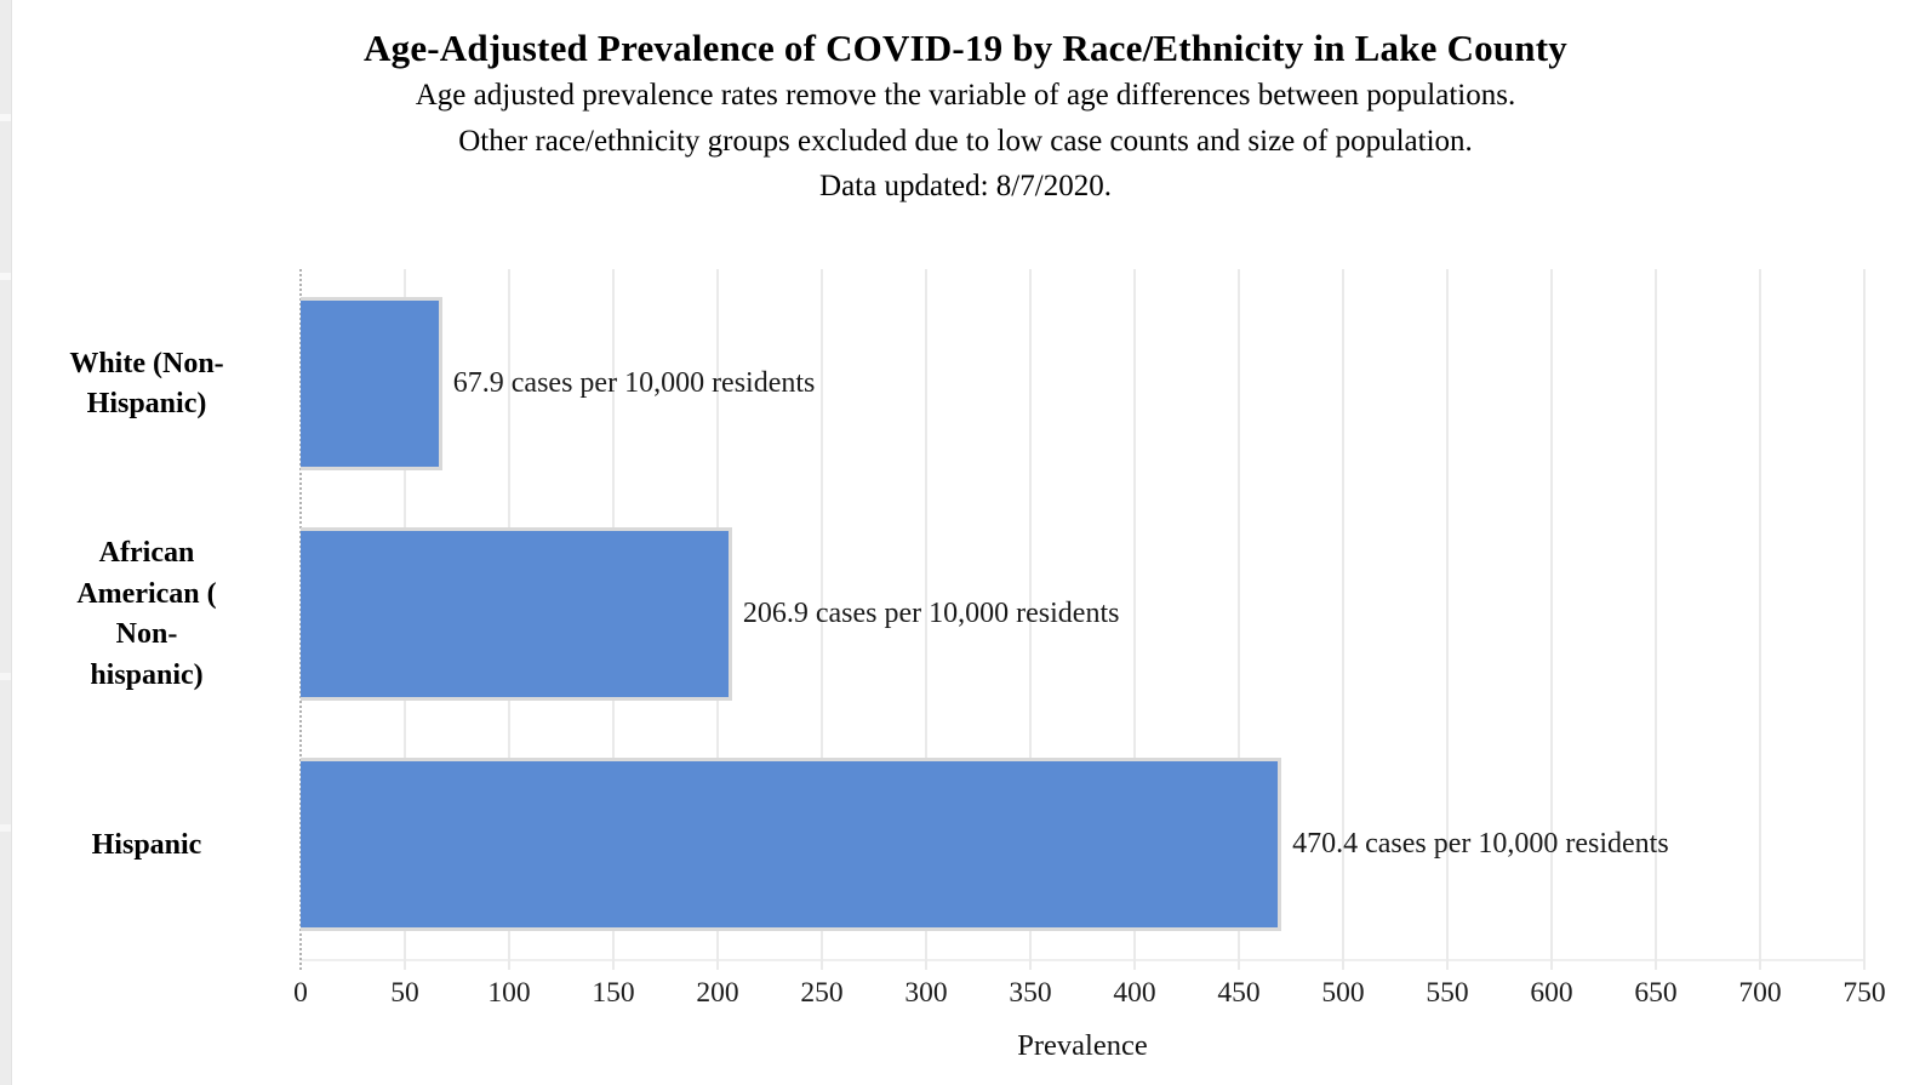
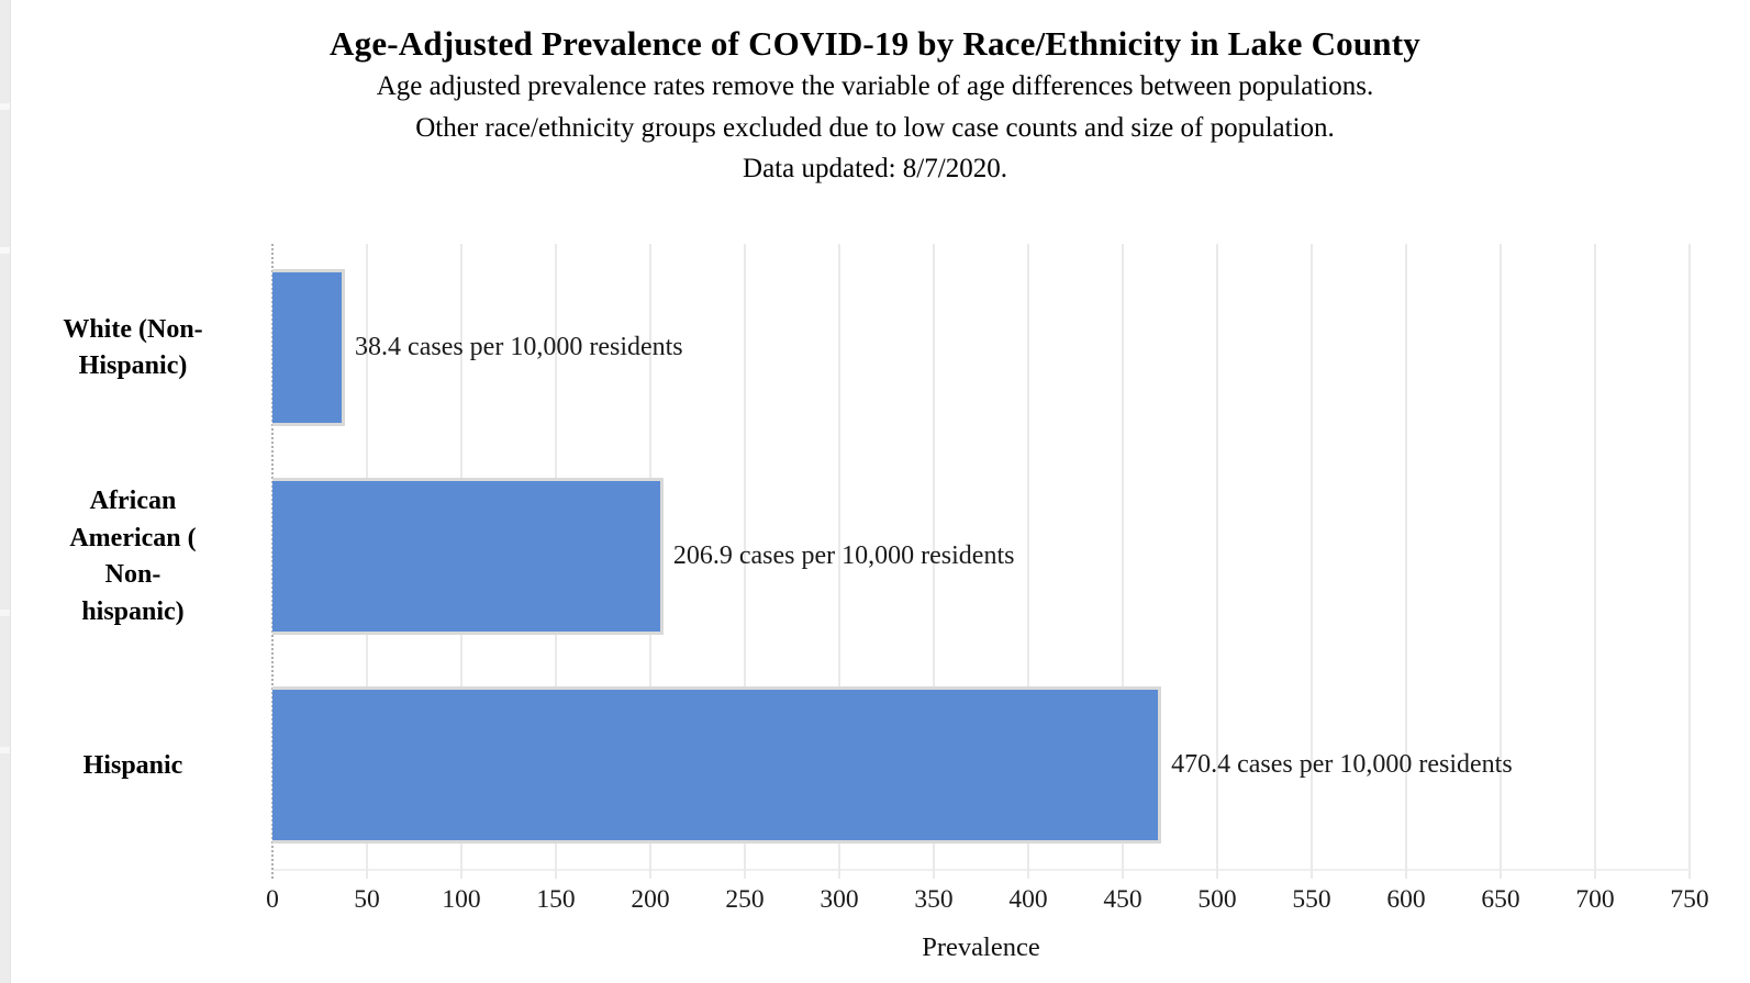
White (Non-Hispanic): 67.9 -> 38.4
